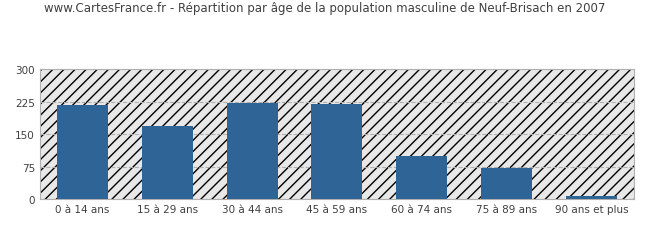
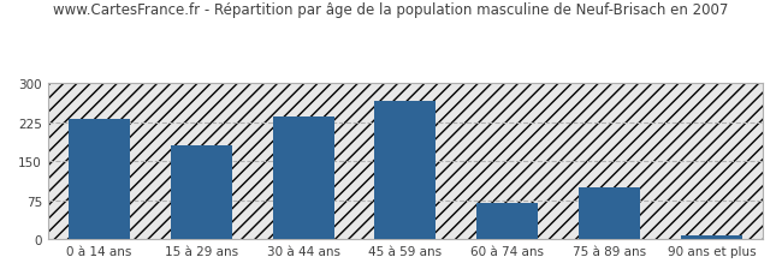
0 à 14 ans: 218 -> 230
15 à 29 ans: 168 -> 180
30 à 44 ans: 222 -> 235
45 à 59 ans: 220 -> 265
60 à 74 ans: 100 -> 70
75 à 89 ans: 72 -> 100
